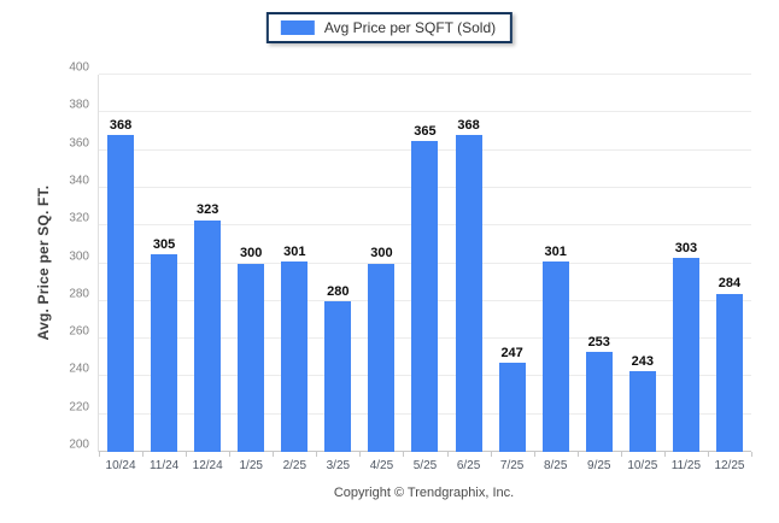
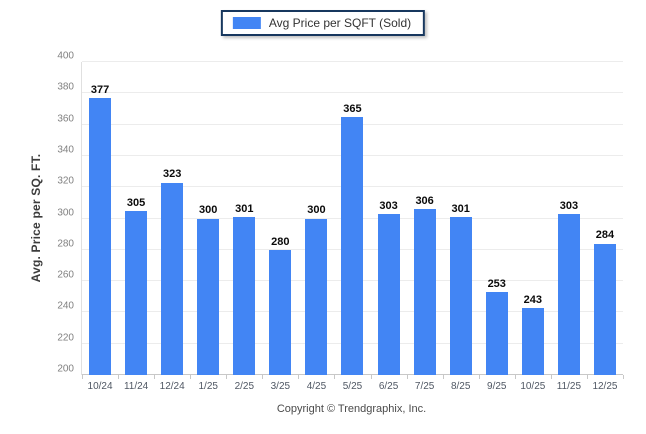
10/24: 368 -> 377
6/25: 368 -> 303
7/25: 247 -> 306
